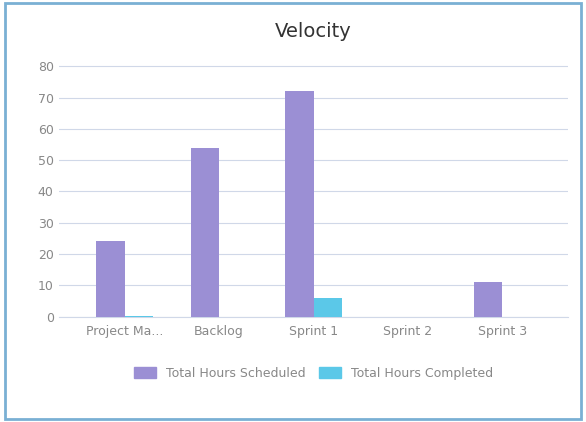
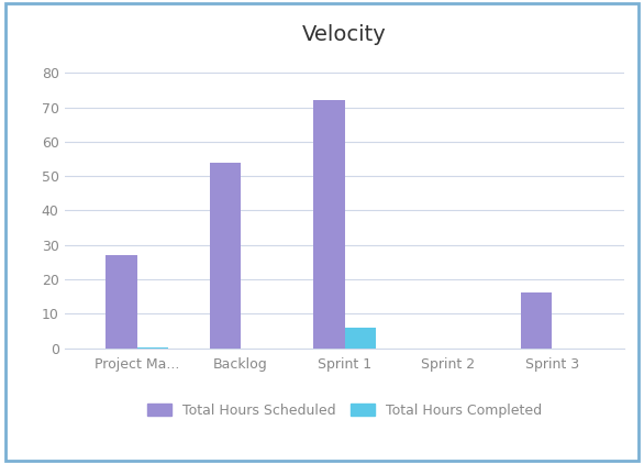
Total Hours Scheduled/Project Ma...: 24 -> 27
Total Hours Scheduled/Sprint 3: 11 -> 16
